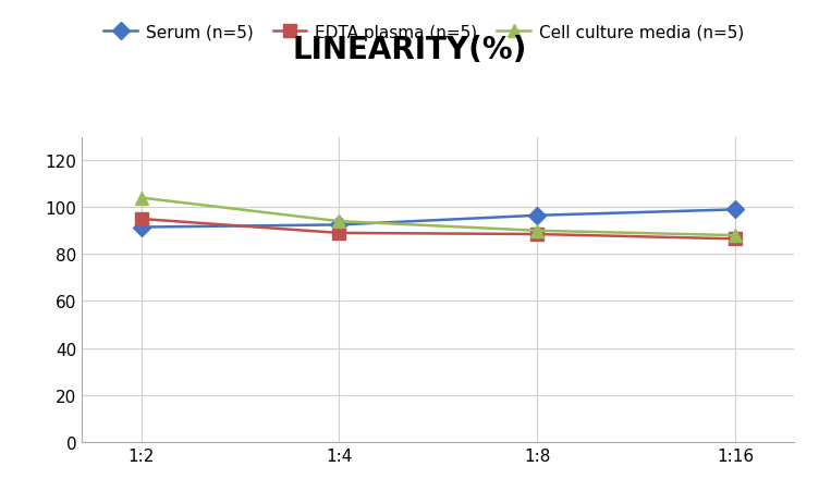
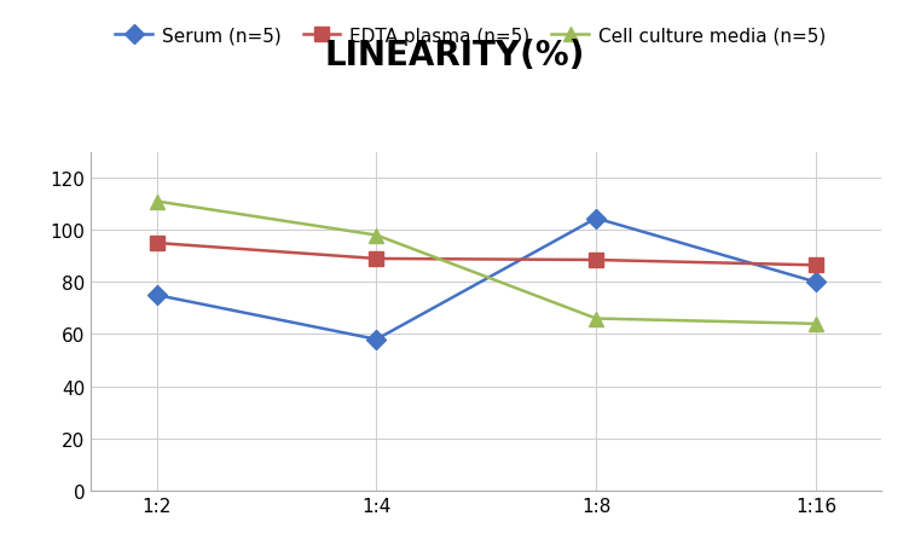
Serum (n=5)/1:2: 91.5 -> 75.0
Cell culture media (n=5)/1:2: 104 -> 111
Serum (n=5)/1:4: 92.5 -> 58.0
Cell culture media (n=5)/1:4: 94 -> 98
Serum (n=5)/1:8: 96.5 -> 104.5
Cell culture media (n=5)/1:8: 90 -> 66
Serum (n=5)/1:16: 99.0 -> 80.0
Cell culture media (n=5)/1:16: 88 -> 64
